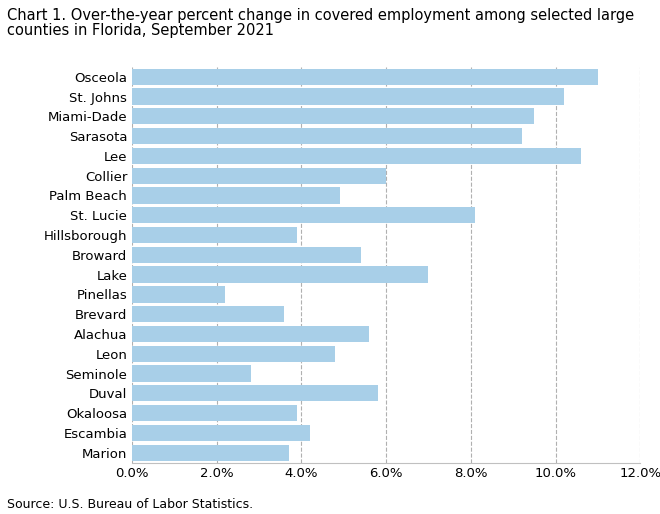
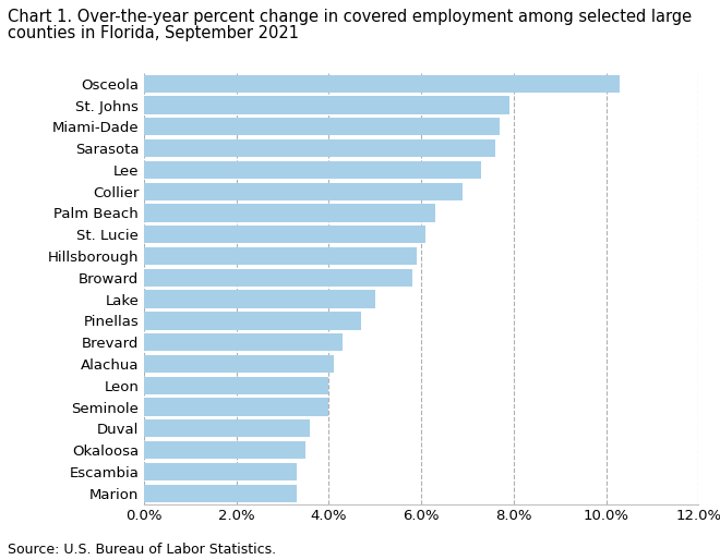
Osceola: 11.0% -> 10.3%
St. Johns: 10.2% -> 7.9%
Miami-Dade: 9.5% -> 7.7%
Sarasota: 9.2% -> 7.6%
Lee: 10.6% -> 7.3%
Collier: 6.0% -> 6.9%
Palm Beach: 4.9% -> 6.3%
St. Lucie: 8.1% -> 6.1%
Hillsborough: 3.9% -> 5.9%
Broward: 5.4% -> 5.8%
Lake: 7.0% -> 5.0%
Pinellas: 2.2% -> 4.7%
Brevard: 3.6% -> 4.3%
Alachua: 5.6% -> 4.1%
Leon: 4.8% -> 4.0%
Seminole: 2.8% -> 4.0%
Duval: 5.8% -> 3.6%
Okaloosa: 3.9% -> 3.5%
Escambia: 4.2% -> 3.3%
Marion: 3.7% -> 3.3%
